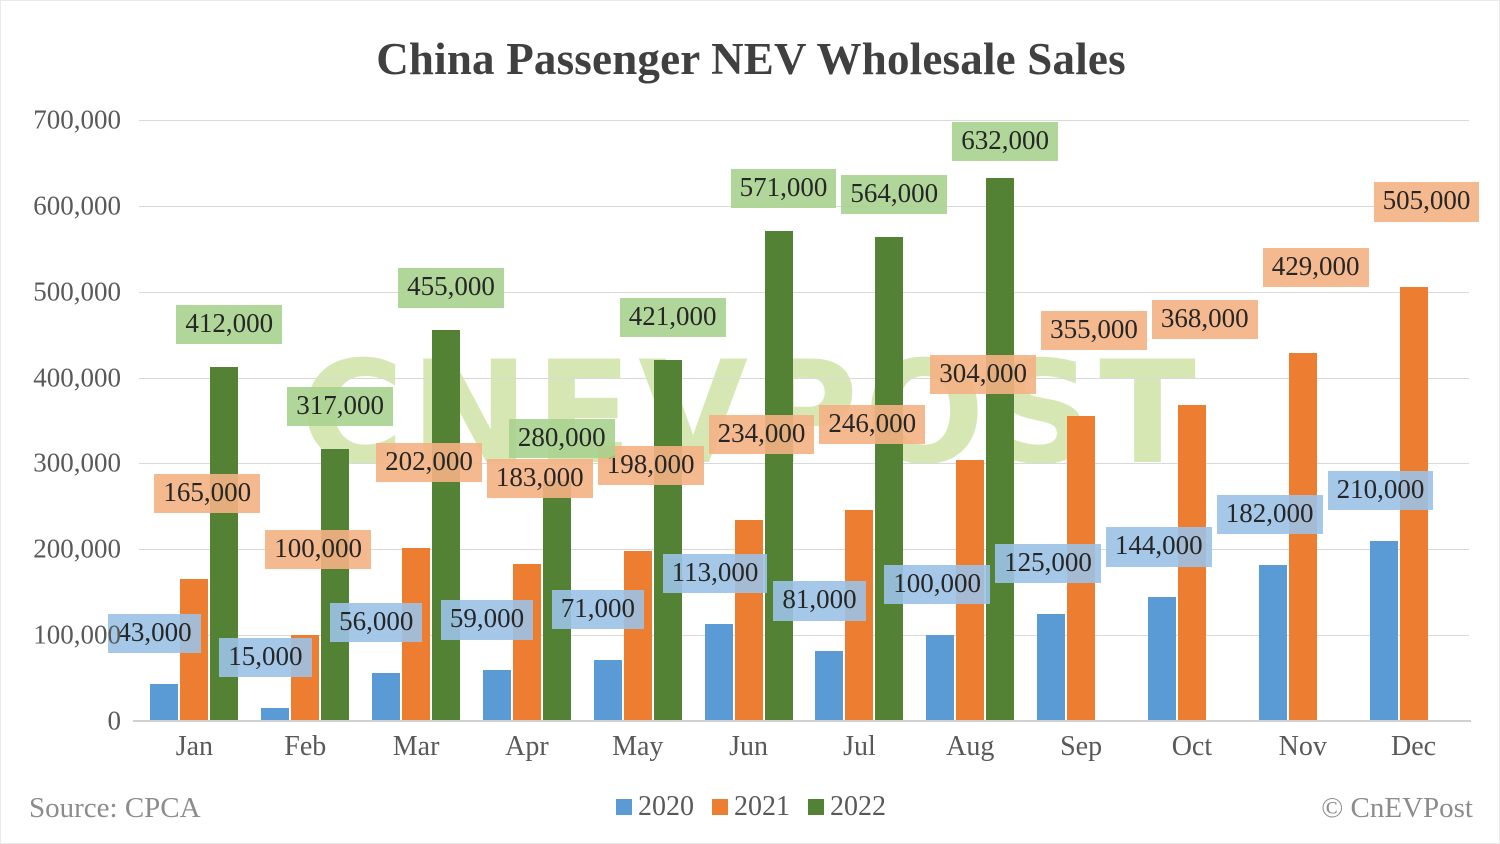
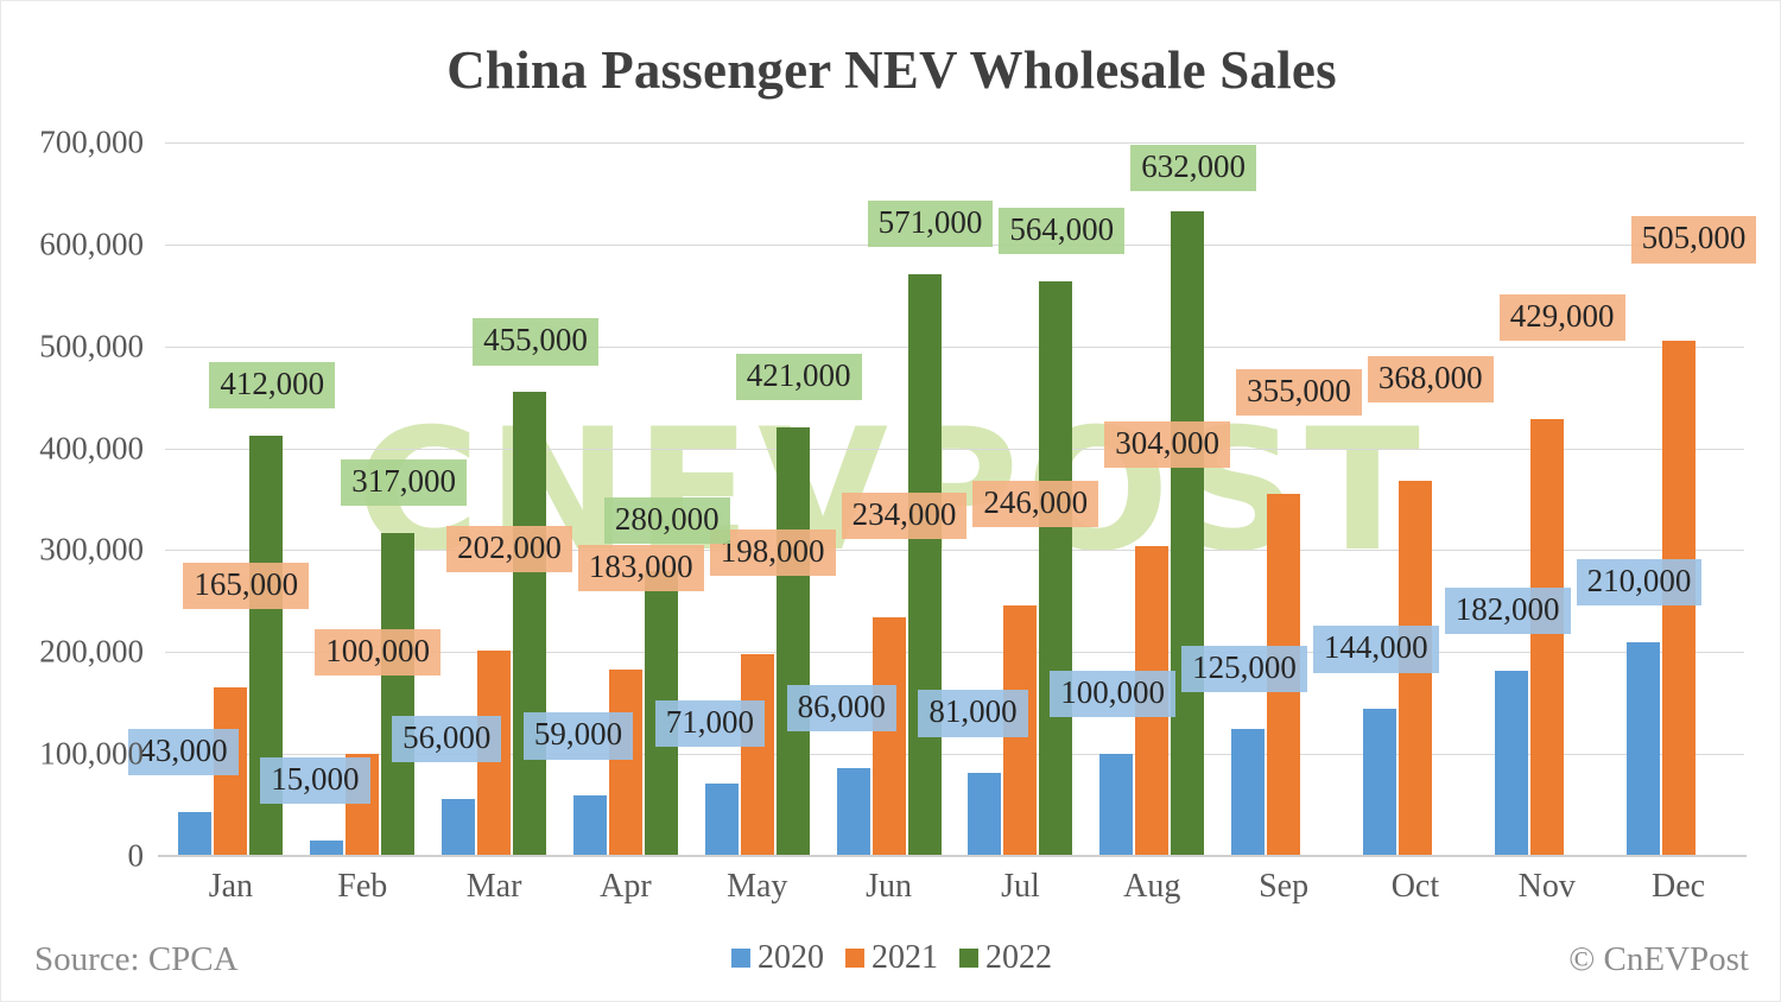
2020/Jun: 113,000 -> 86,000
